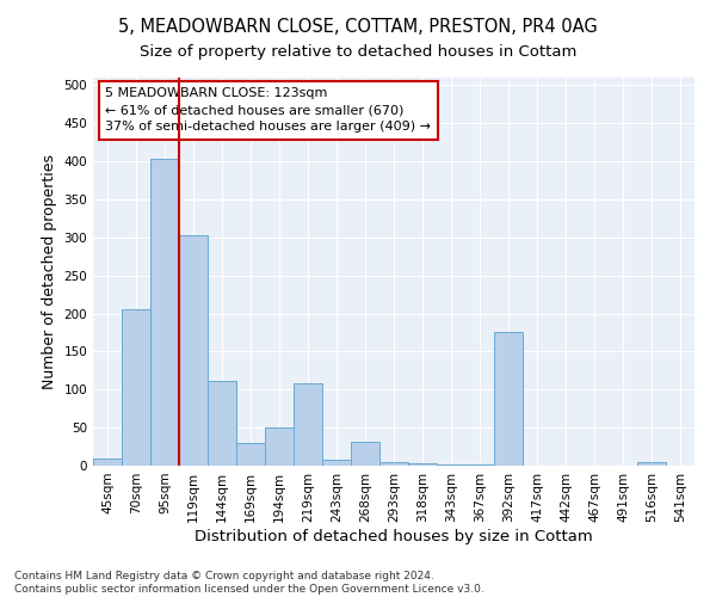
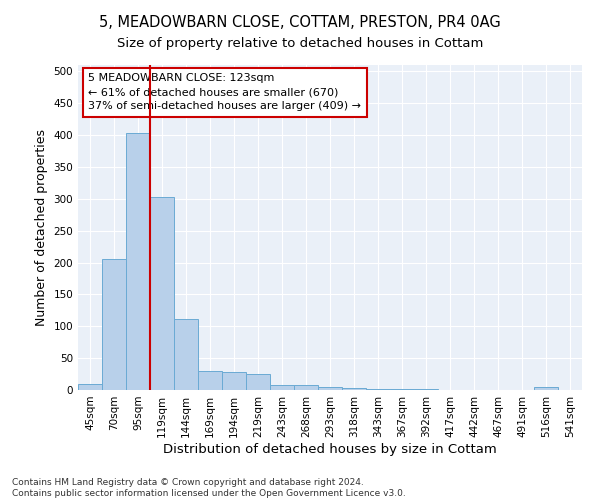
194sqm: 50 -> 28
219sqm: 108 -> 25
268sqm: 32 -> 8
392sqm: 176 -> 2
